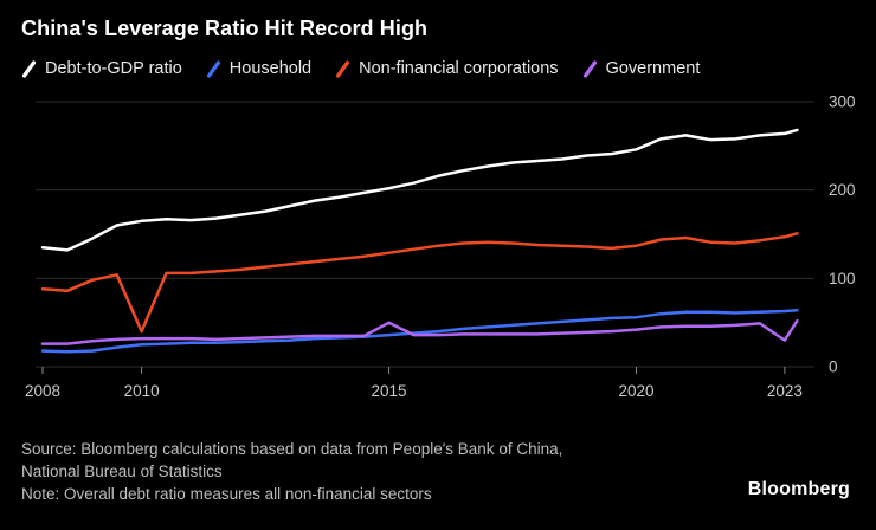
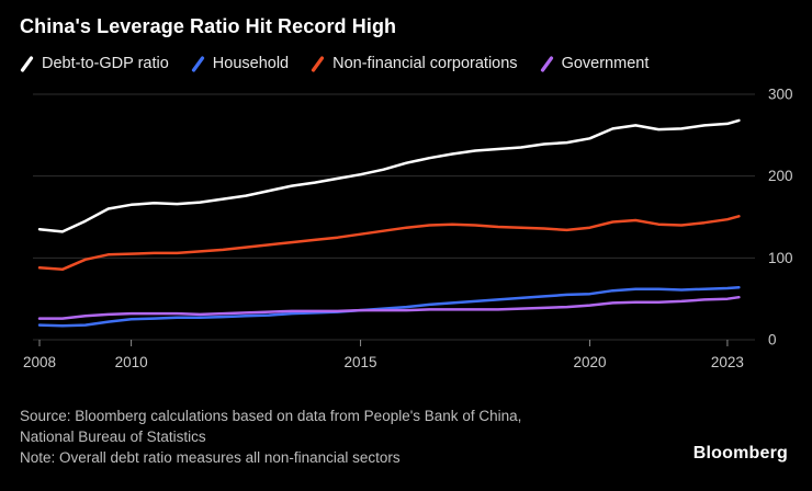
Non-financial corporations/2010: 40 -> 100
Government/2015: 50 -> 40
Government/2023: 30 -> 50
